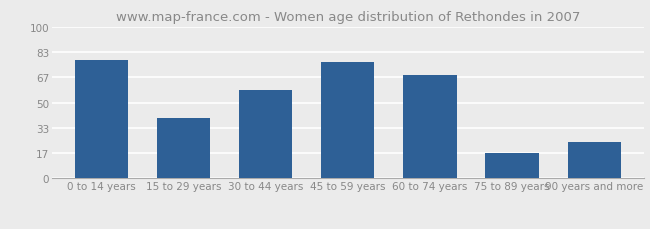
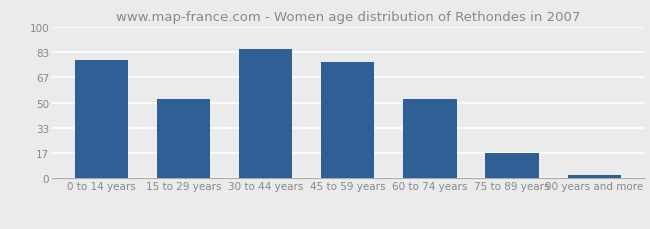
15 to 29 years: 40 -> 52
30 to 44 years: 58 -> 85
60 to 74 years: 68 -> 52
90 years and more: 24 -> 2
